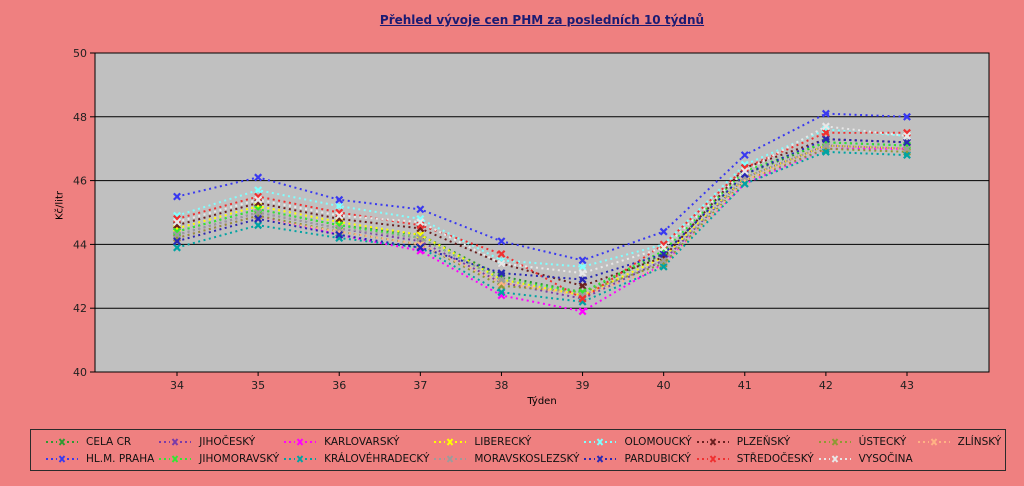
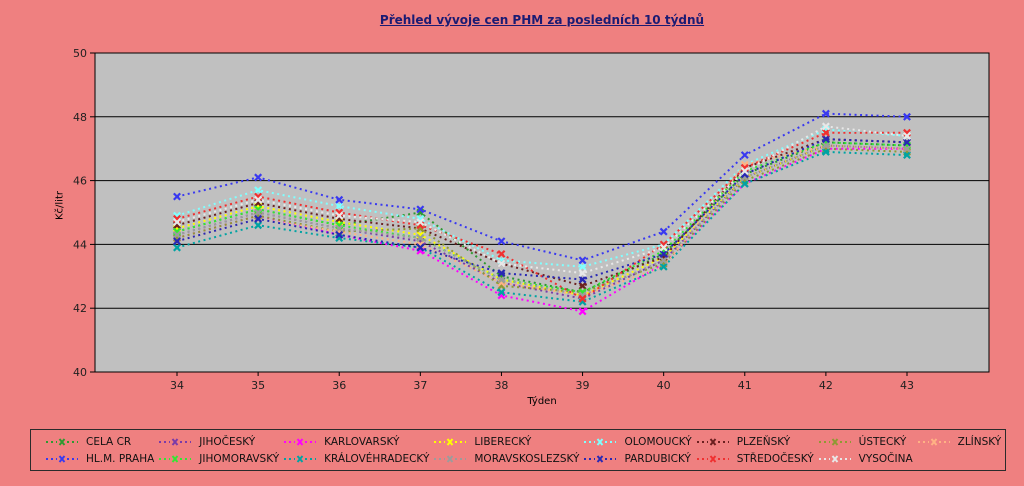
CELA CR/37: 44.3 -> 45.0
ÚSTECKÝ/37: 44.0 -> 44.5
ZLÍNSKÝ/41: 46.0 -> 46.5
